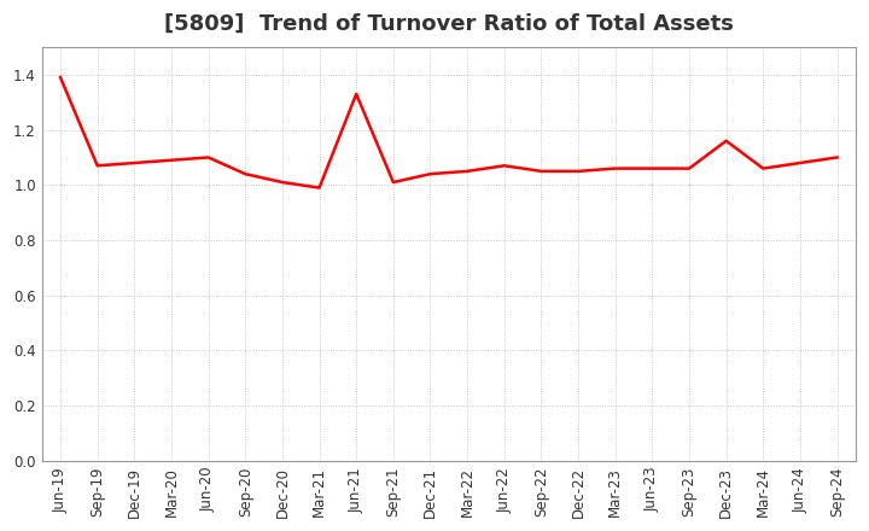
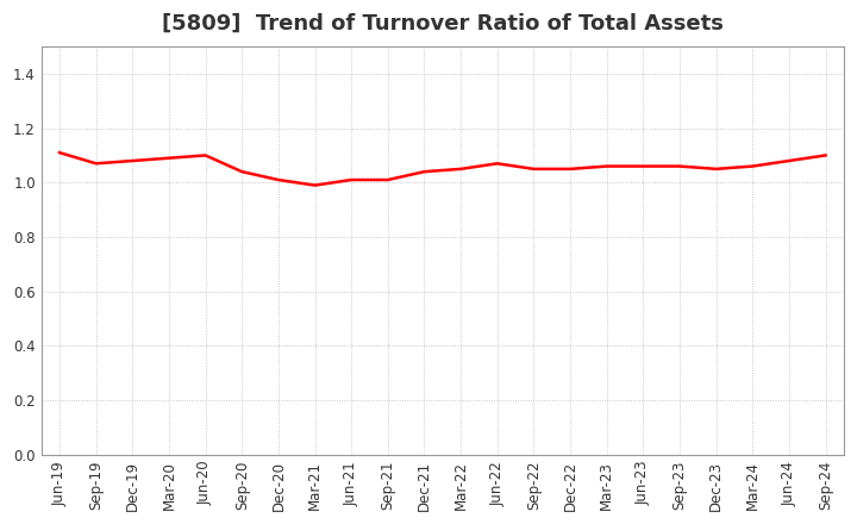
Jun-19: 1.39 -> 1.11
Jun-21: 1.33 -> 1.01
Dec-23: 1.16 -> 1.05
